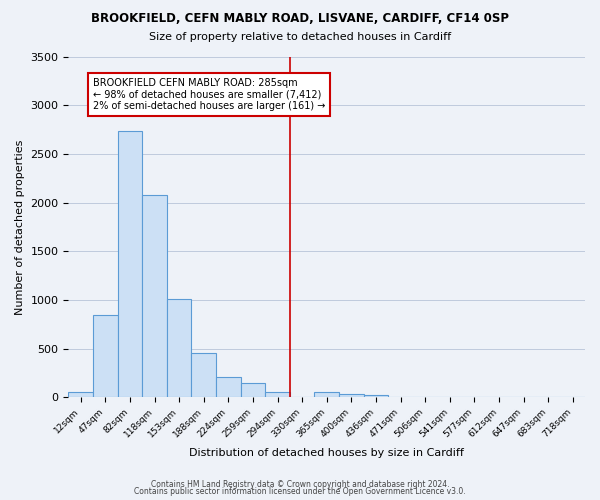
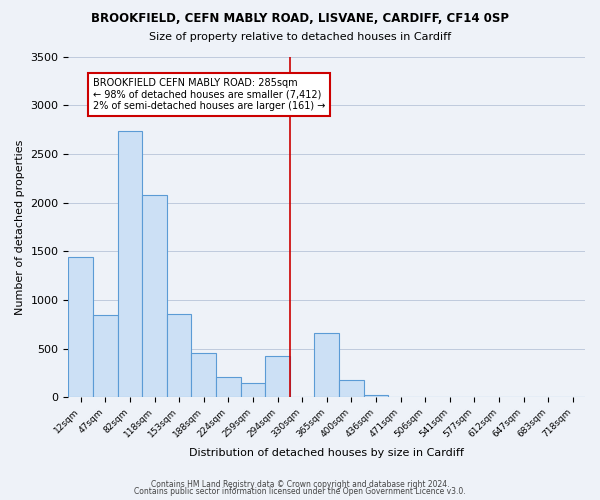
12sqm: 60 -> 1440
153sqm: 1010 -> 860
294sqm: 60 -> 420
365sqm: 50 -> 660
400sqm: 40 -> 180
